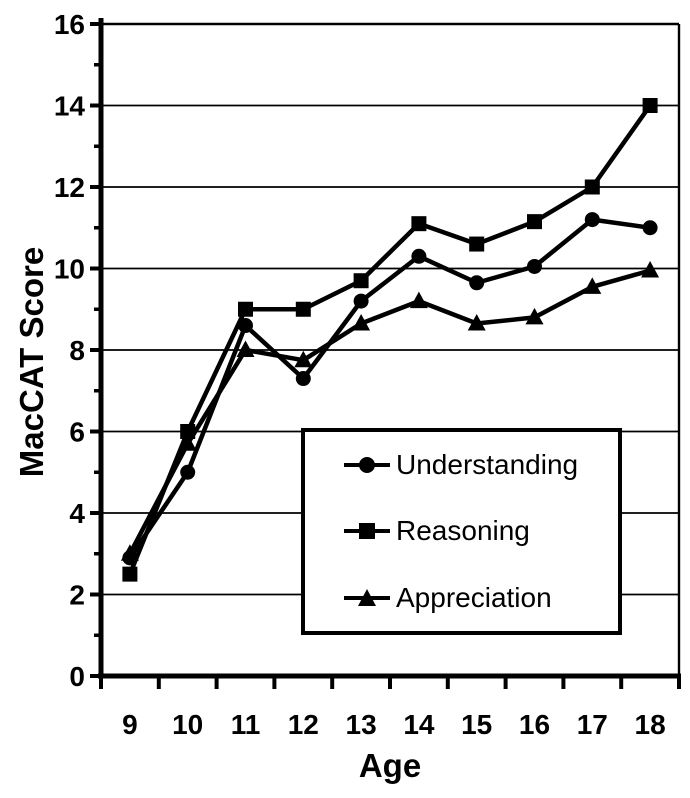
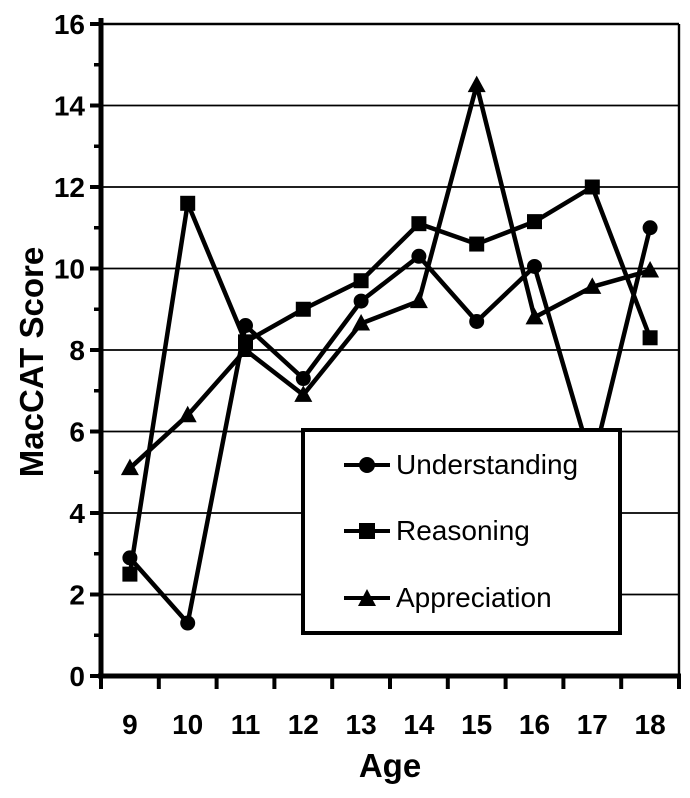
Appreciation/9: 3.0 -> 5.1
Understanding/10: 5.0 -> 1.3
Reasoning/10: 6.0 -> 11.6
Appreciation/10: 5.7 -> 6.4
Reasoning/11: 9.0 -> 8.2
Appreciation/12: 7.8 -> 6.9
Understanding/15: 9.7 -> 8.7
Appreciation/15: 8.7 -> 14.5
Understanding/17: 11.2 -> 5.2
Reasoning/18: 14.0 -> 8.3
